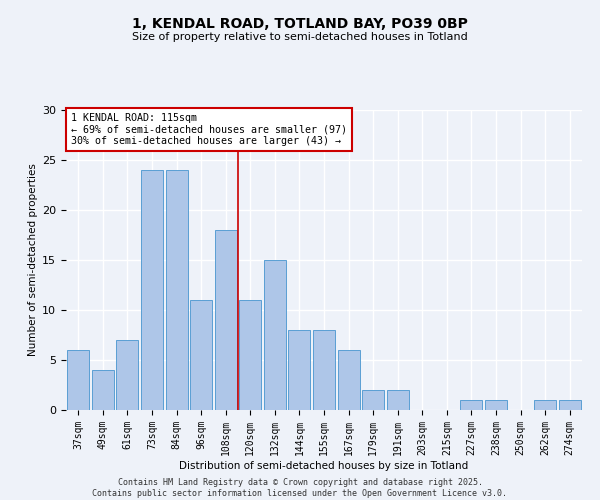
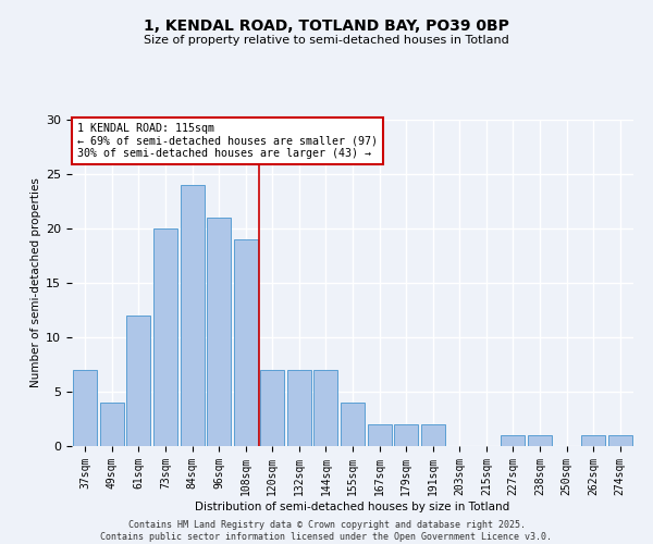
37sqm: 6 -> 7
61sqm: 7 -> 12
73sqm: 24 -> 20
96sqm: 11 -> 21
108sqm: 18 -> 19
120sqm: 11 -> 7
132sqm: 15 -> 7
144sqm: 8 -> 7
155sqm: 8 -> 4
167sqm: 6 -> 2
